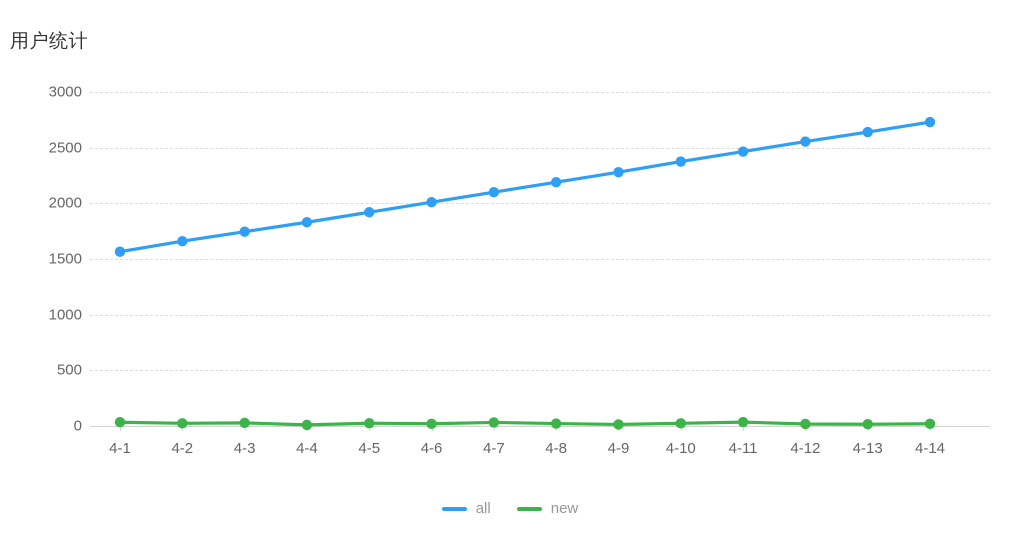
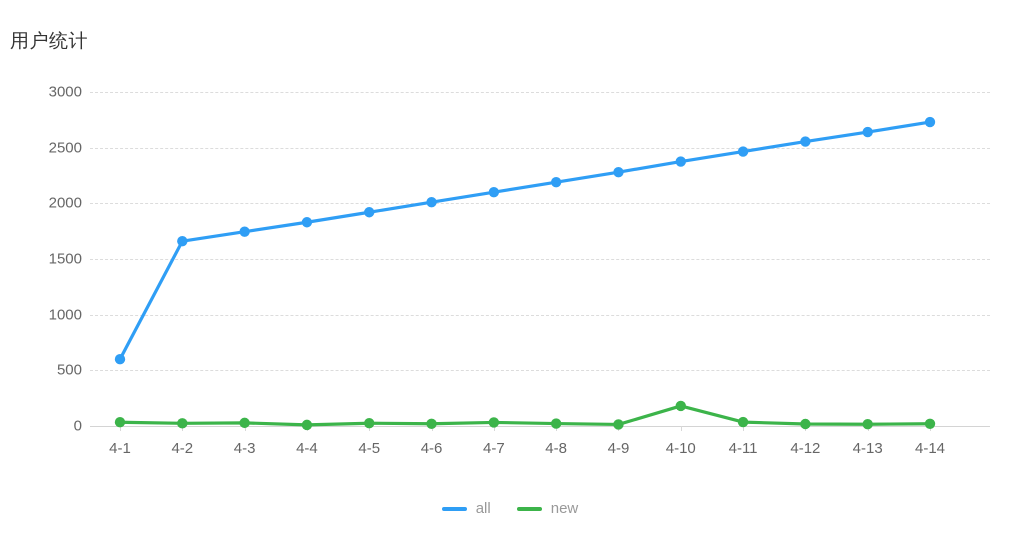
all/4-1: 1570 -> 600
new/4-10: 20 -> 180
